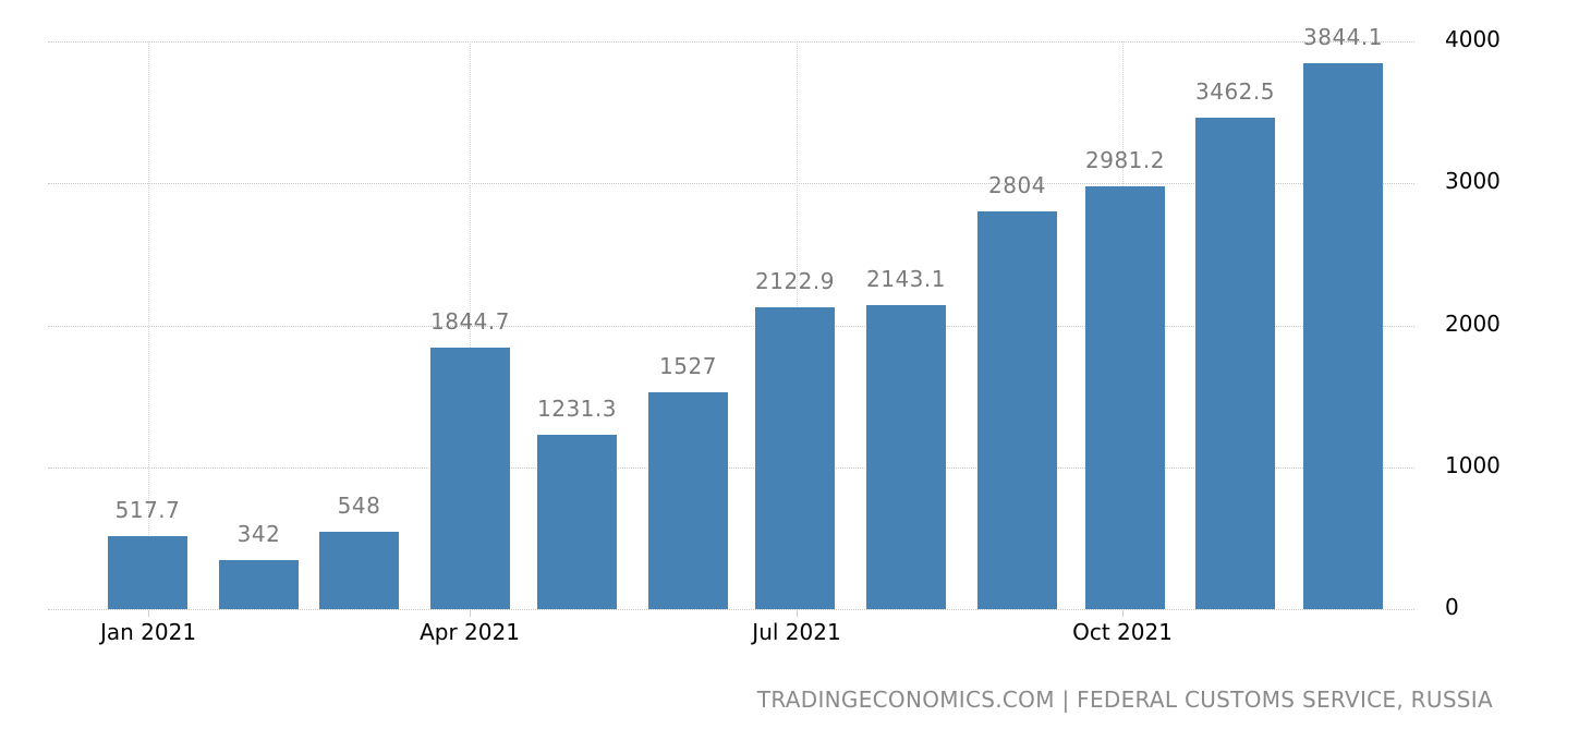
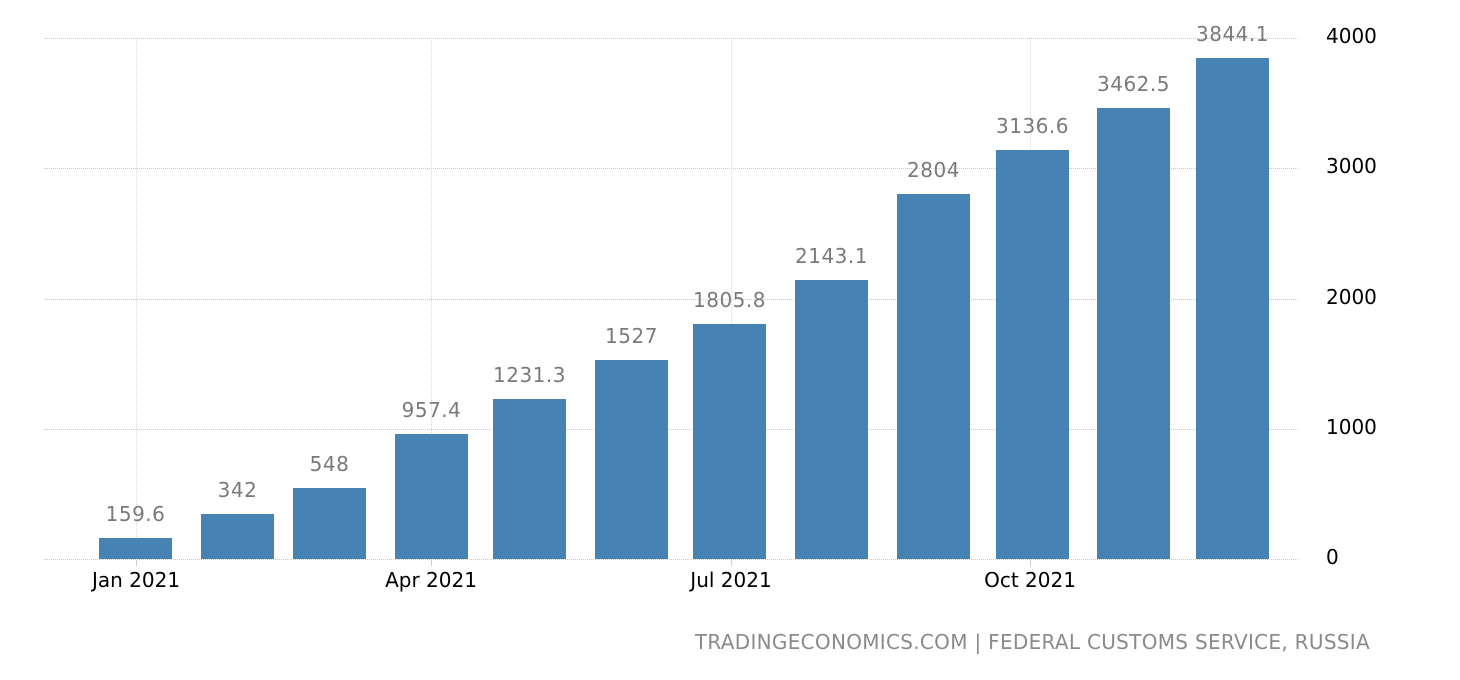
Jan 2021: 517.7 -> 159.6
Apr 2021: 1844.7 -> 957.4
Jul 2021: 2122.9 -> 1805.8
Oct 2021: 2981.2 -> 3136.6
